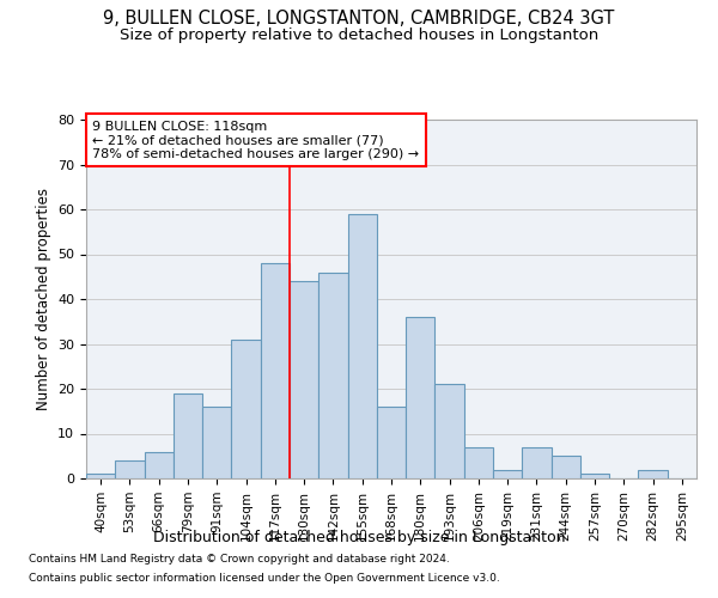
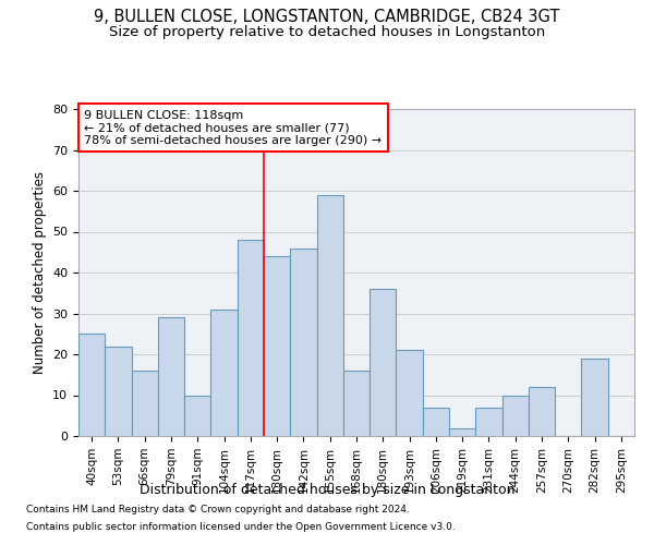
40sqm: 1 -> 25
53sqm: 4 -> 22
66sqm: 6 -> 16
79sqm: 19 -> 29
91sqm: 16 -> 10
244sqm: 5 -> 10
257sqm: 1 -> 12
282sqm: 2 -> 19
